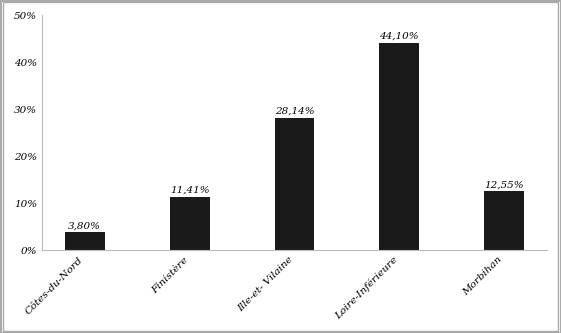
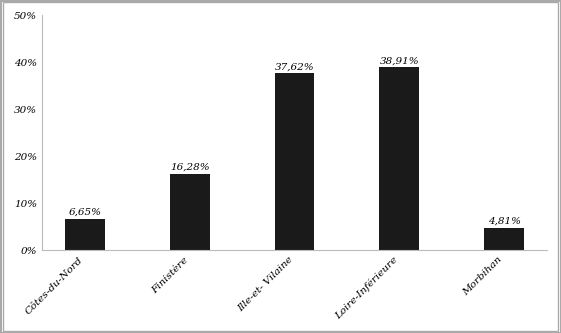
Côtes-du-Nord: 3,80% -> 6,65%
Finistère: 11,41% -> 16,28%
Ille-et- Vilaine: 28,14% -> 37,62%
Loire-Inférieure: 44,10% -> 38,91%
Morbihan: 12,55% -> 4,81%
